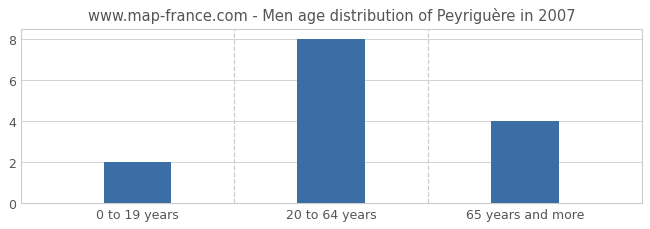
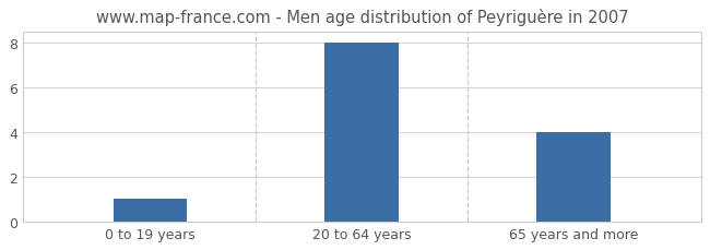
0 to 19 years: 2 -> 1
